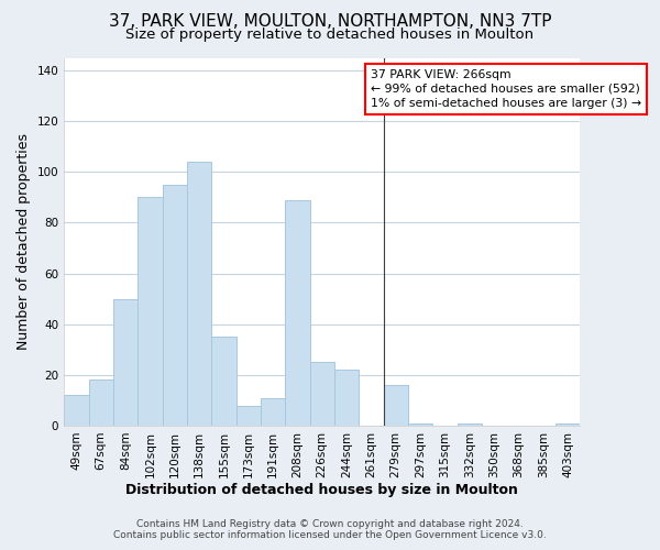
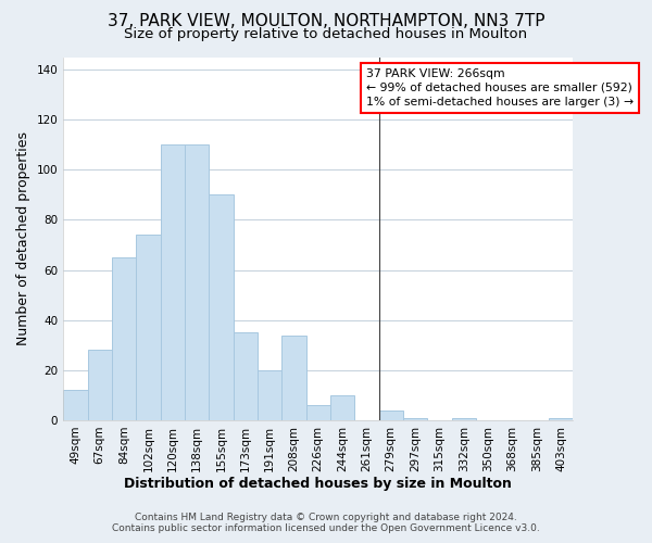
67sqm: 18 -> 28
84sqm: 50 -> 65
102sqm: 90 -> 74
120sqm: 95 -> 110
138sqm: 104 -> 110
155sqm: 35 -> 90
173sqm: 8 -> 35
191sqm: 11 -> 20
208sqm: 89 -> 34
226sqm: 25 -> 6
244sqm: 22 -> 10
279sqm: 16 -> 4
